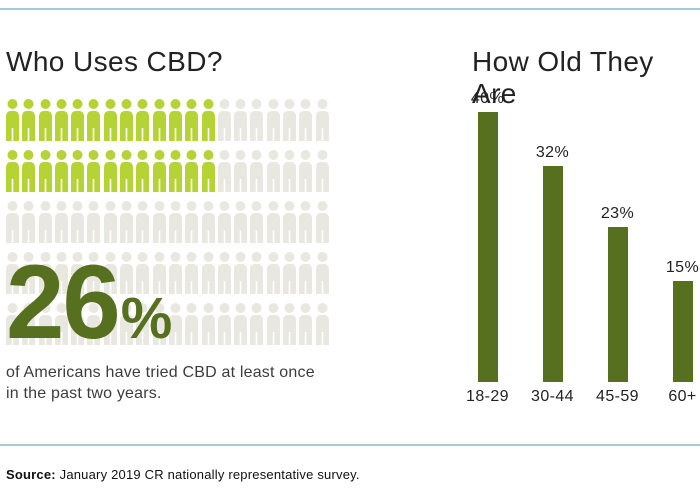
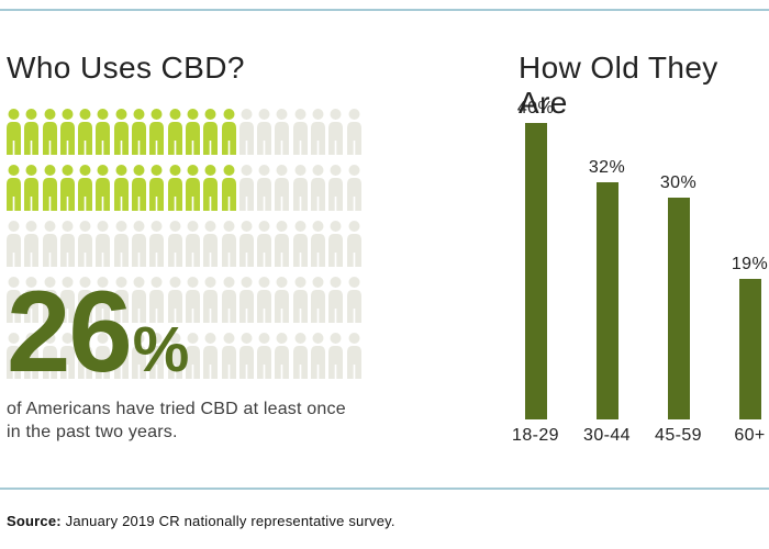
How Old They Are/45-59: 23% -> 30%
How Old They Are/60+: 15% -> 19%
